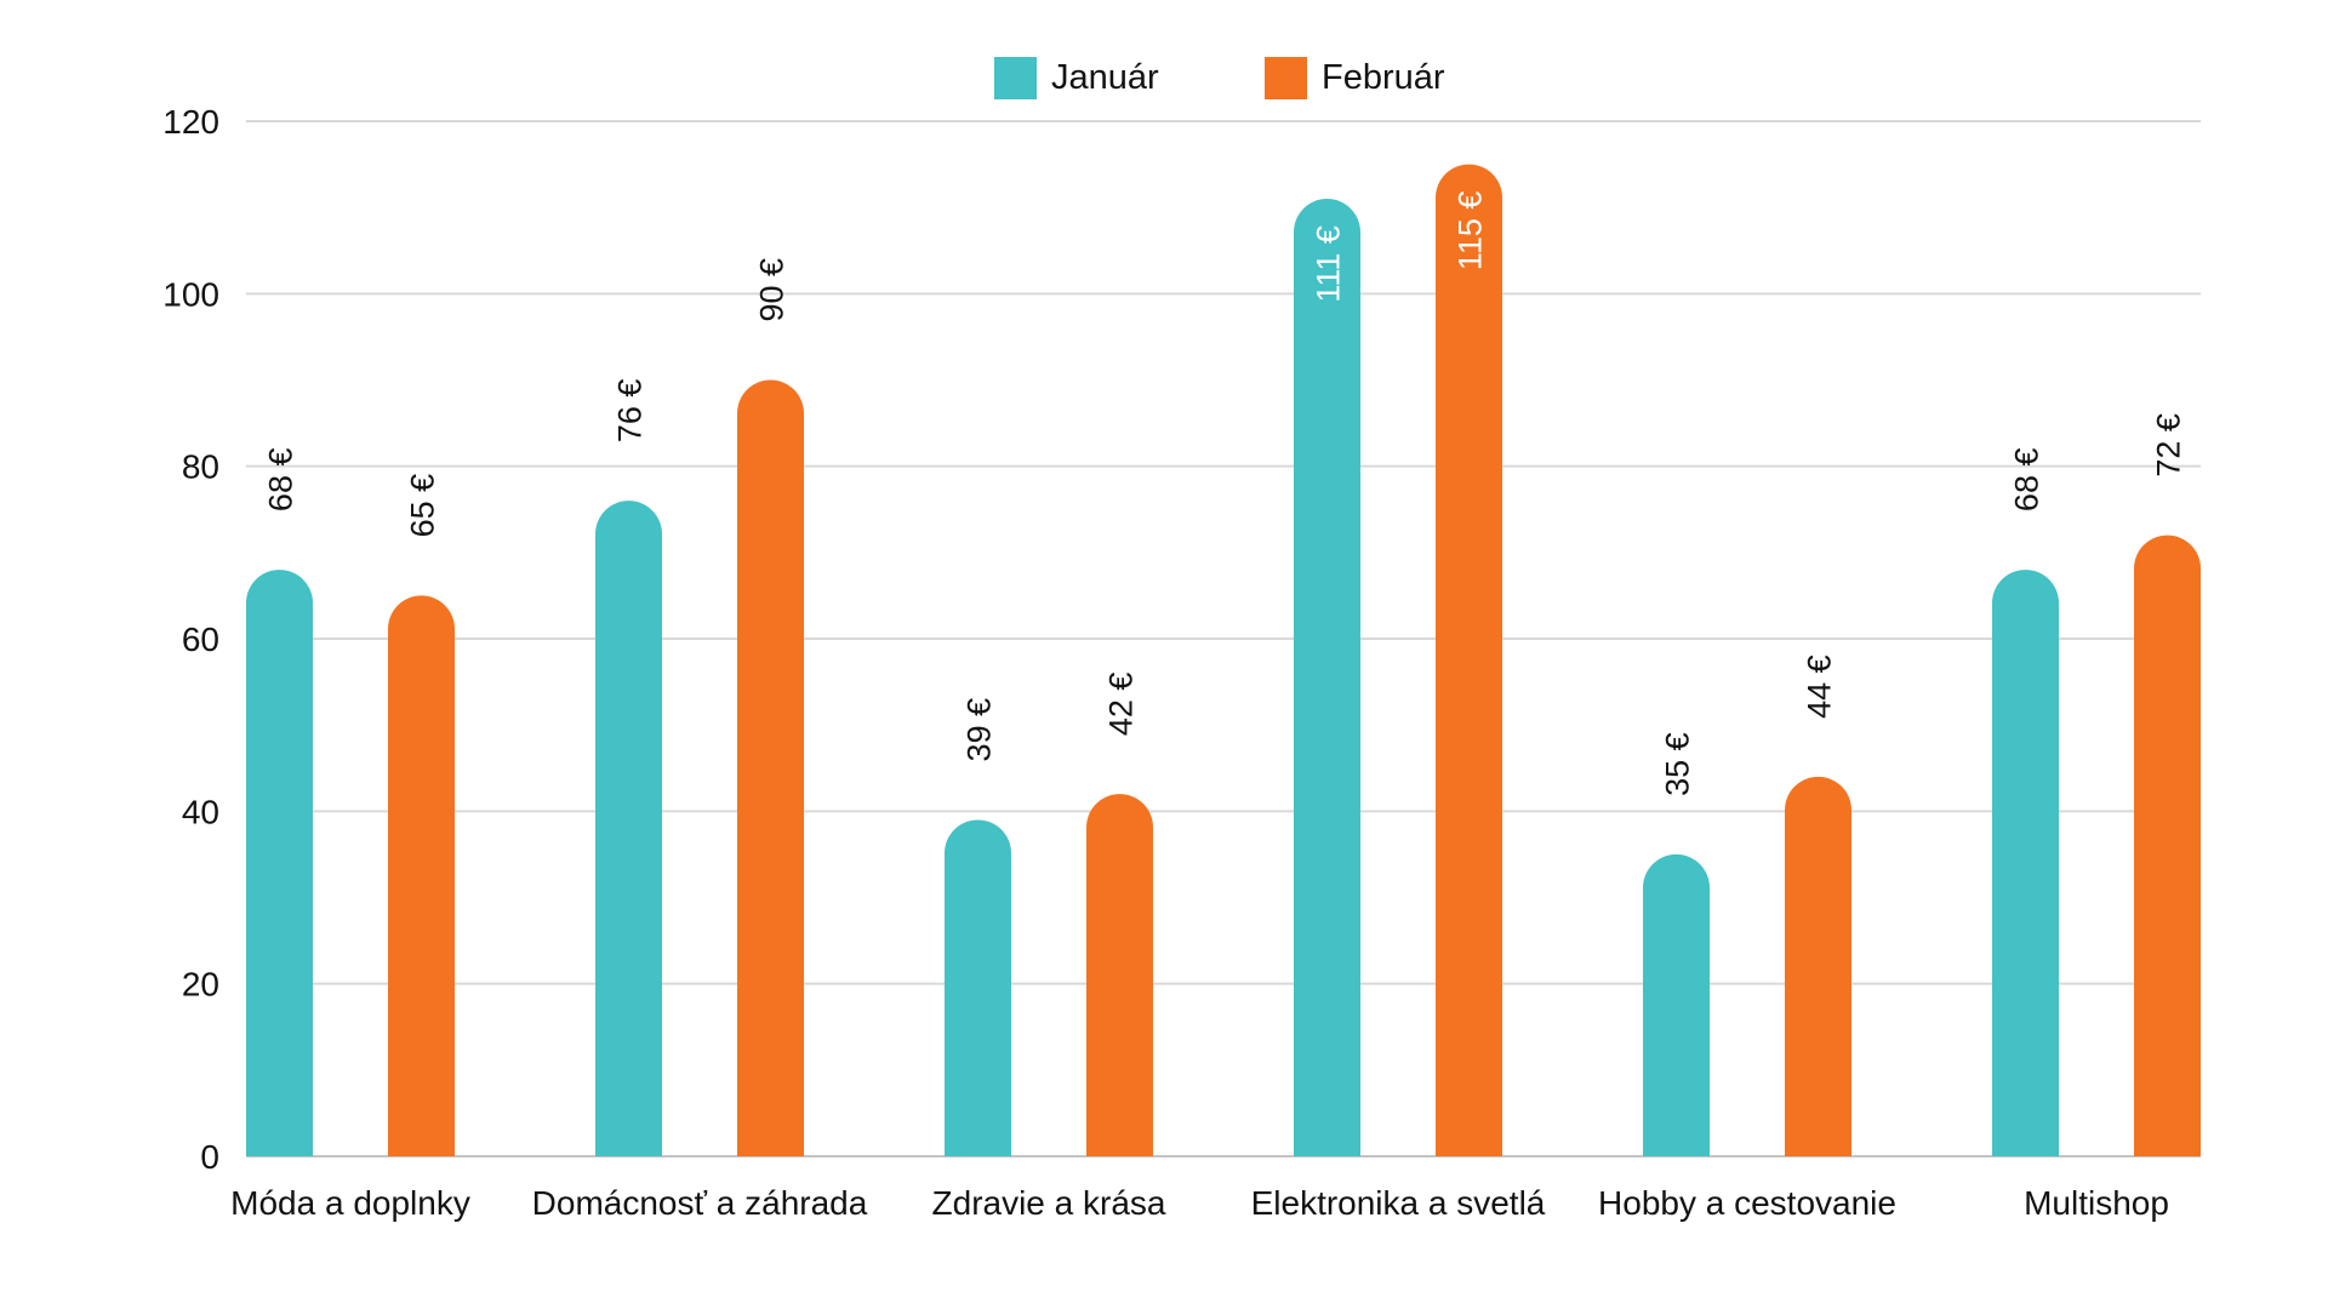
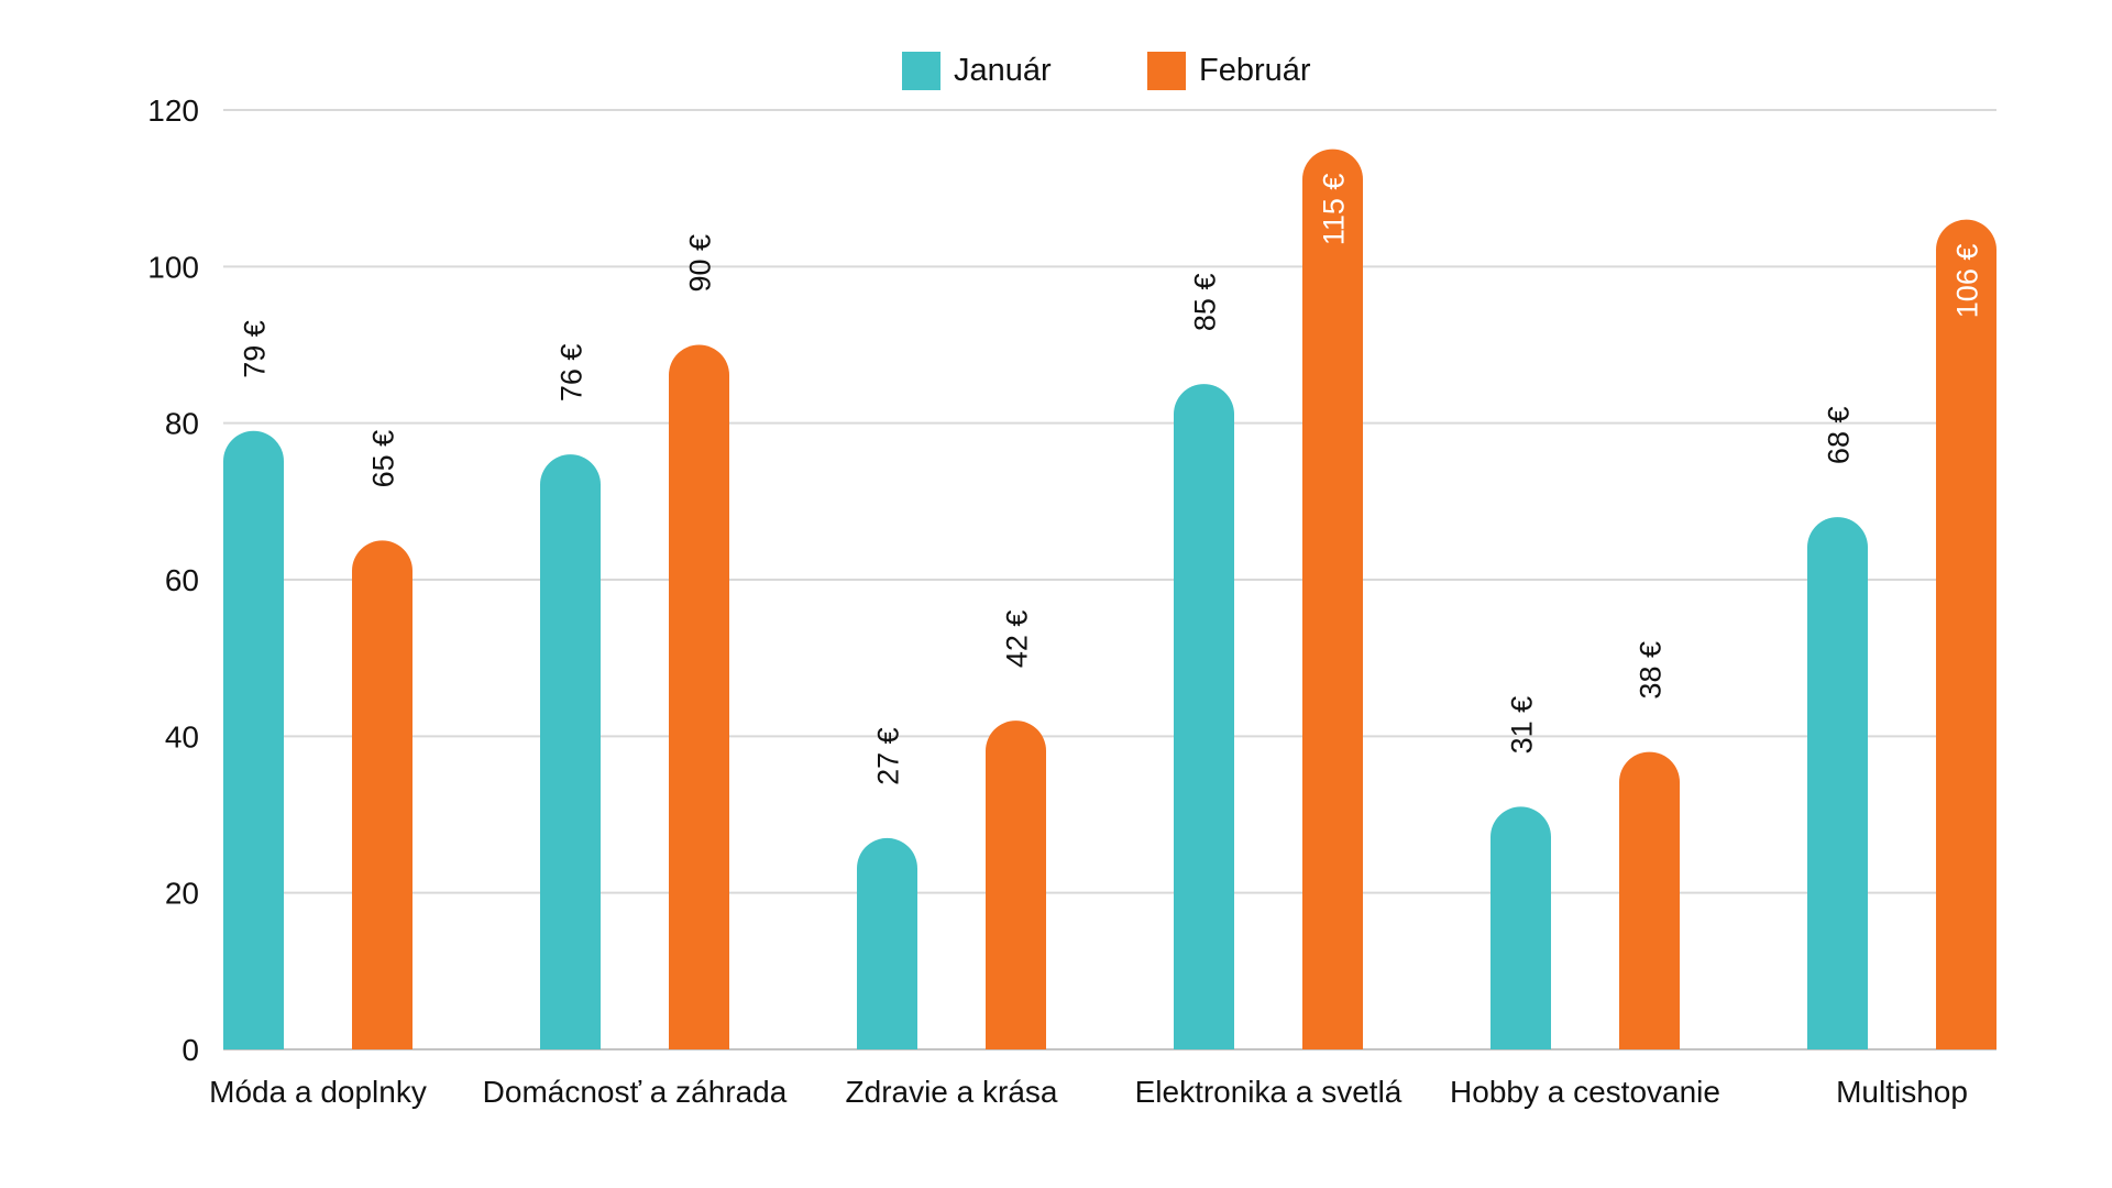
Január/Móda a doplnky: 68 -> 79
Január/Zdravie a krása: 39 -> 27
Január/Elektronika a svetlá: 111 -> 85
Január/Hobby a cestovanie: 35 -> 31
Február/Hobby a cestovanie: 44 -> 38
Február/Multishop: 72 -> 106
